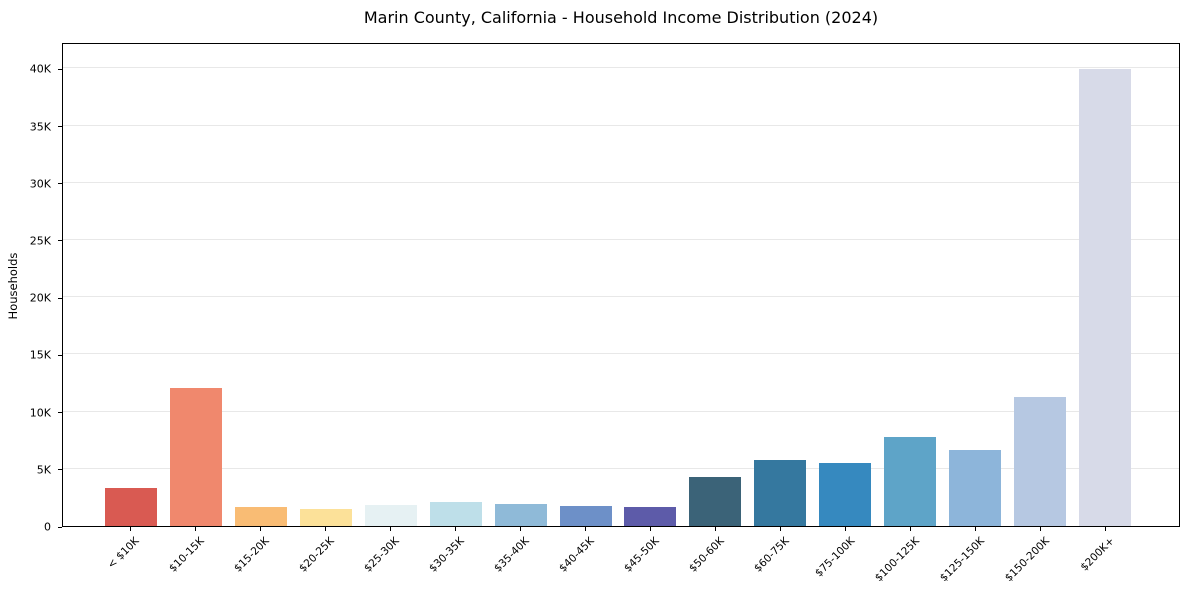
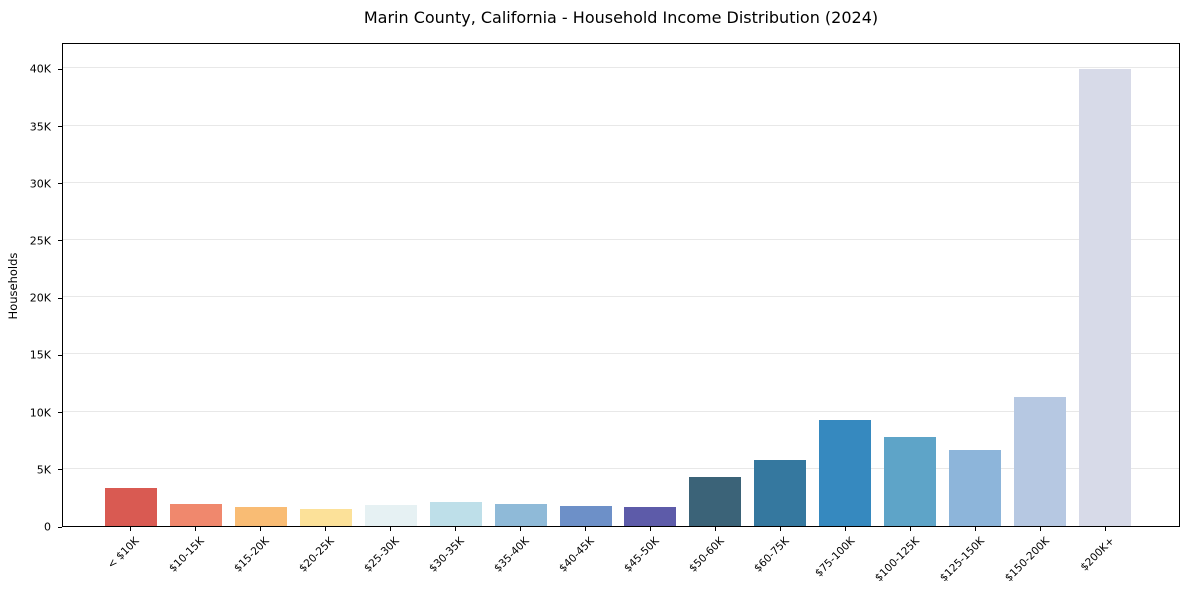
$10-15K: 12.1K -> 2.0K
$75-100K: 5.5K -> 9.3K
